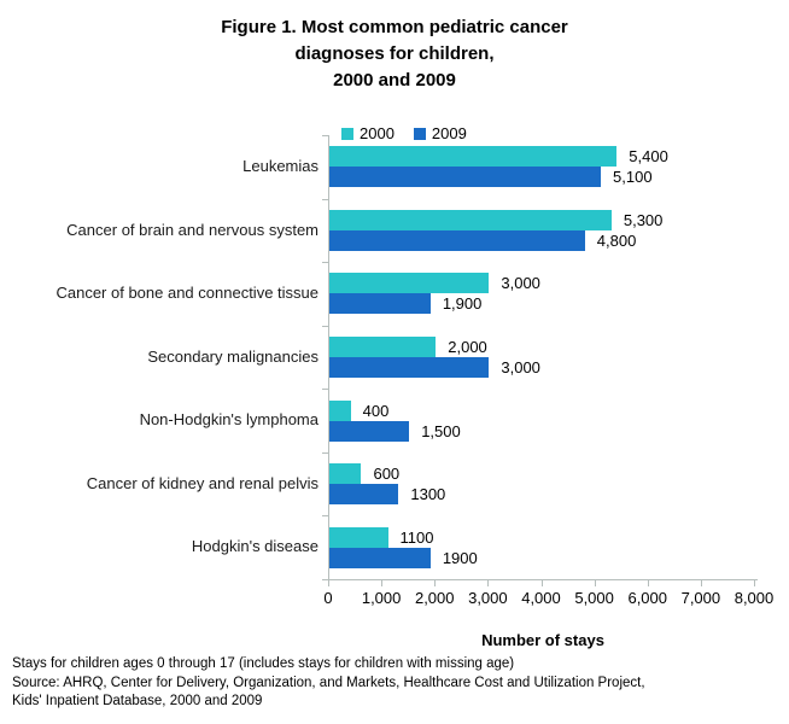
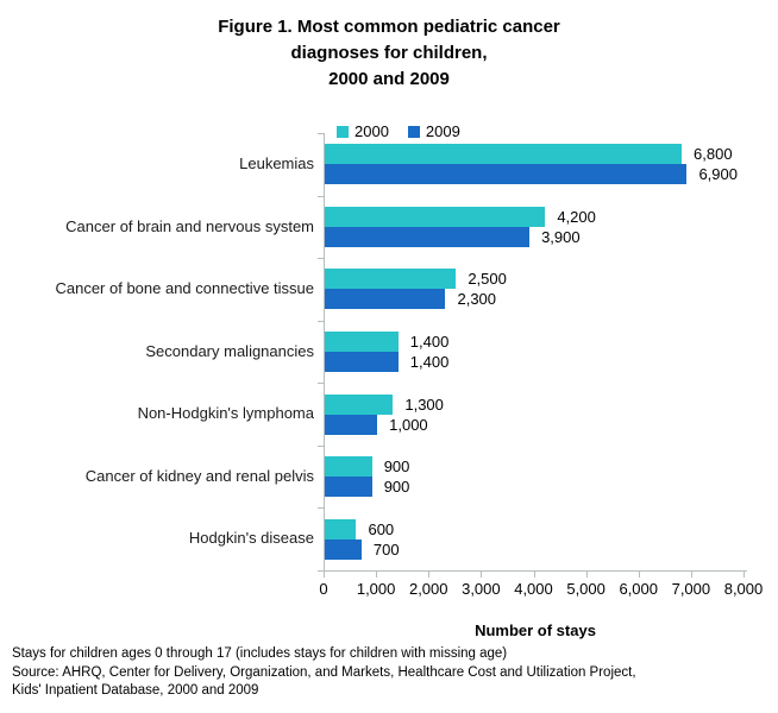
2000/Leukemias: 5,400 -> 6,800
2009/Leukemias: 5,100 -> 6,900
2000/Cancer of brain and nervous system: 5,300 -> 4,200
2009/Cancer of brain and nervous system: 4,800 -> 3,900
2000/Cancer of bone and connective tissue: 3,000 -> 2,500
2009/Cancer of bone and connective tissue: 1,900 -> 2,300
2000/Secondary malignancies: 2,000 -> 1,400
2009/Secondary malignancies: 3,000 -> 1,400
2000/Non-Hodgkin's lymphoma: 400 -> 1,300
2009/Non-Hodgkin's lymphoma: 1,500 -> 1,000
2000/Cancer of kidney and renal pelvis: 600 -> 900
2009/Cancer of kidney and renal pelvis: 1300 -> 900
2000/Hodgkin's disease: 1100 -> 600
2009/Hodgkin's disease: 1900 -> 700
